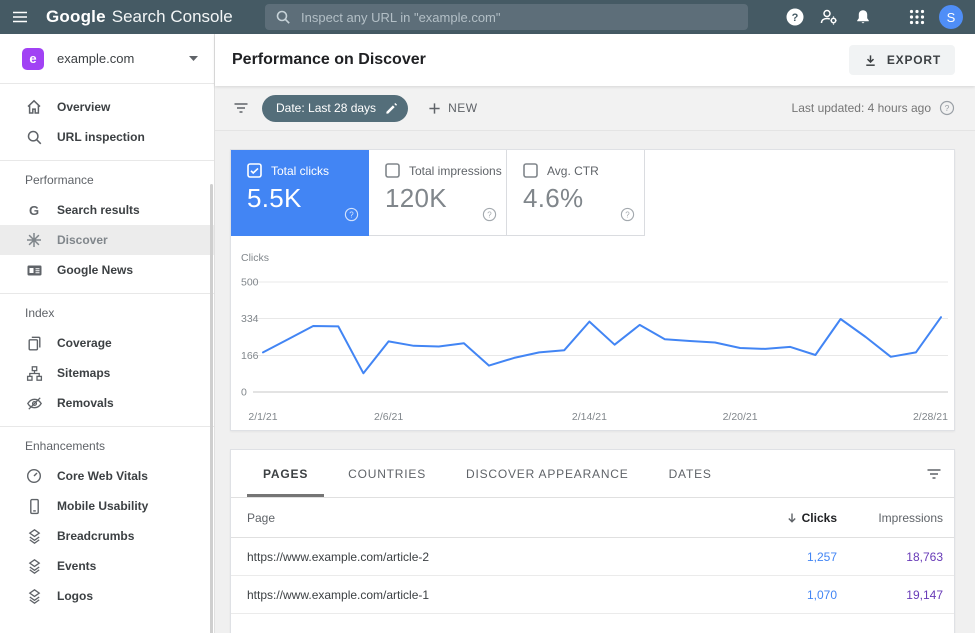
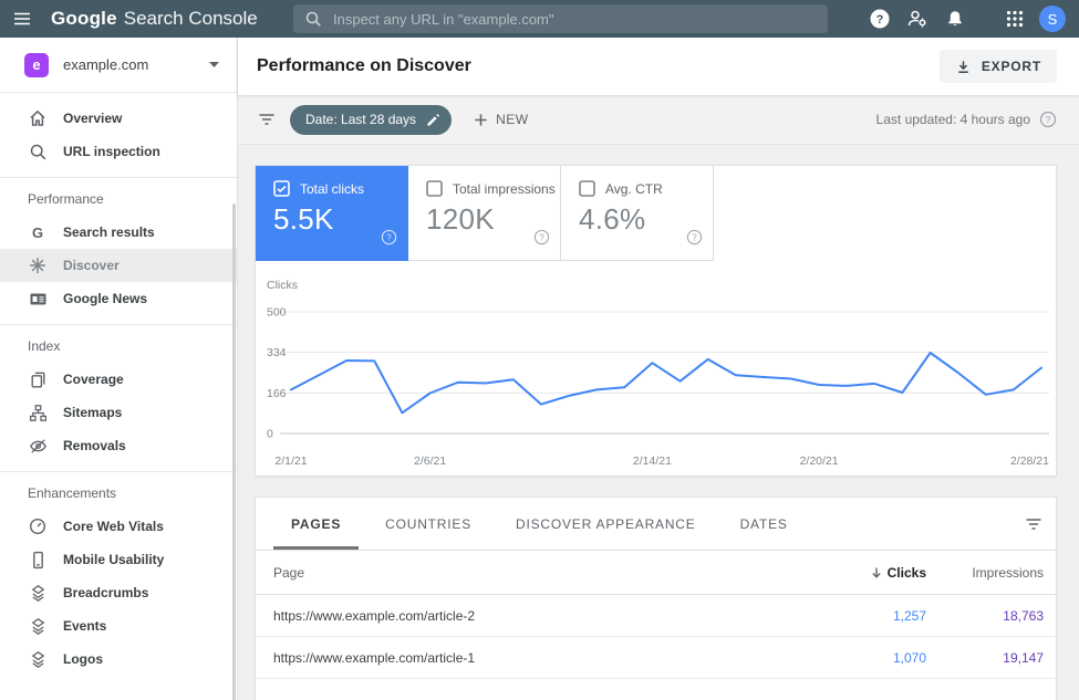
2/6/21: 230 -> 170
2/14/21: 320 -> 290
2/28/21: 340 -> 270
